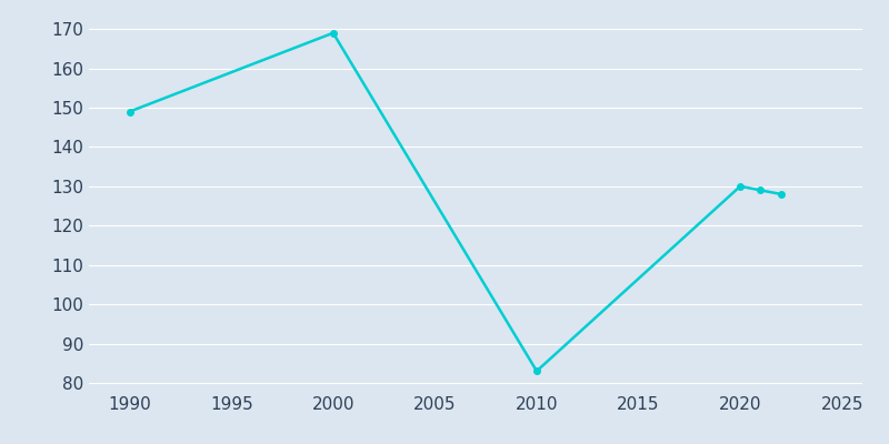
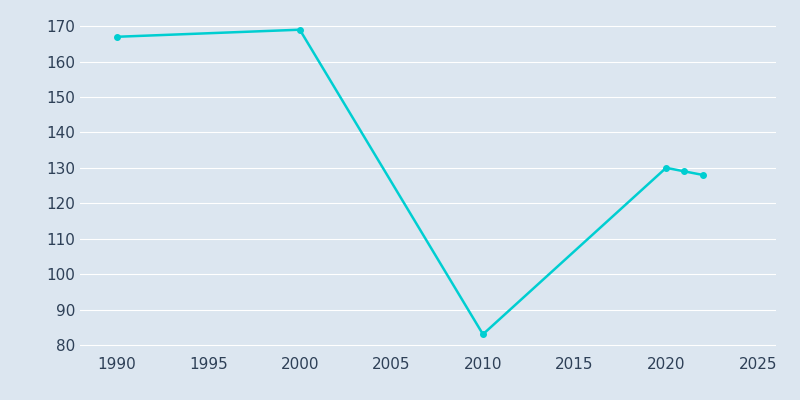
1990: 149 -> 167
